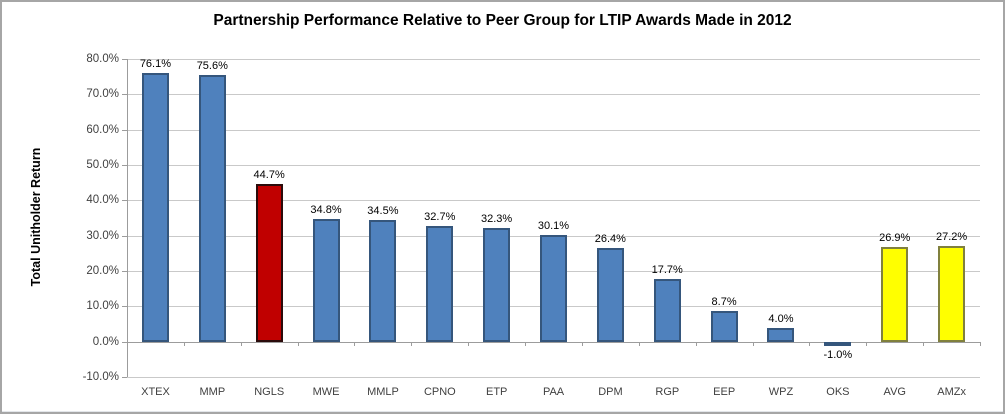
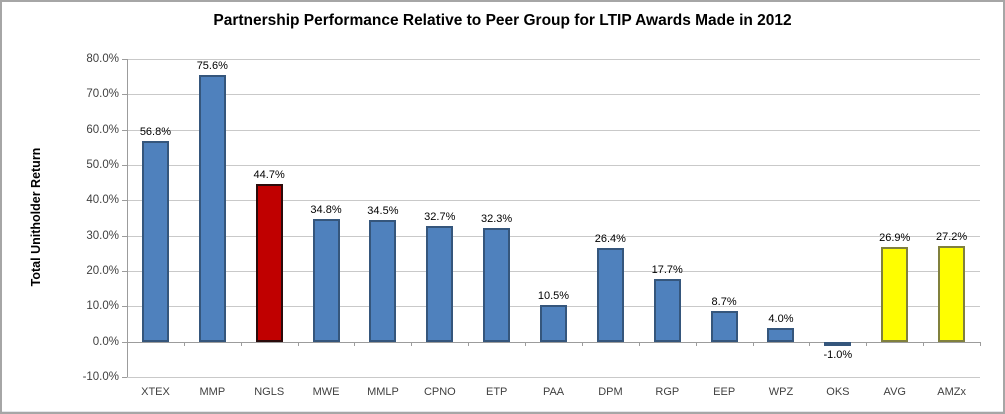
XTEX: 76.1% -> 56.8%
PAA: 30.1% -> 10.5%
